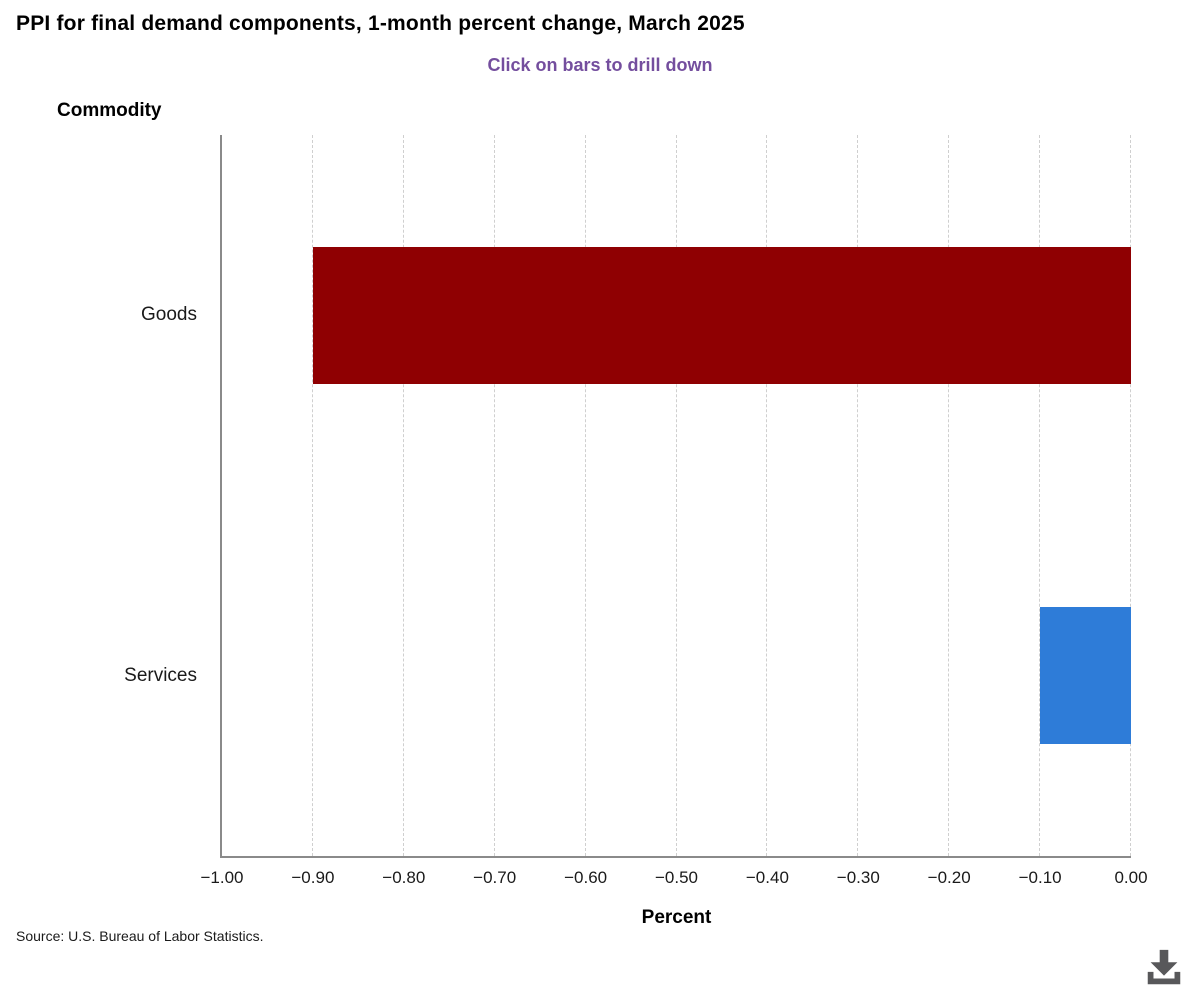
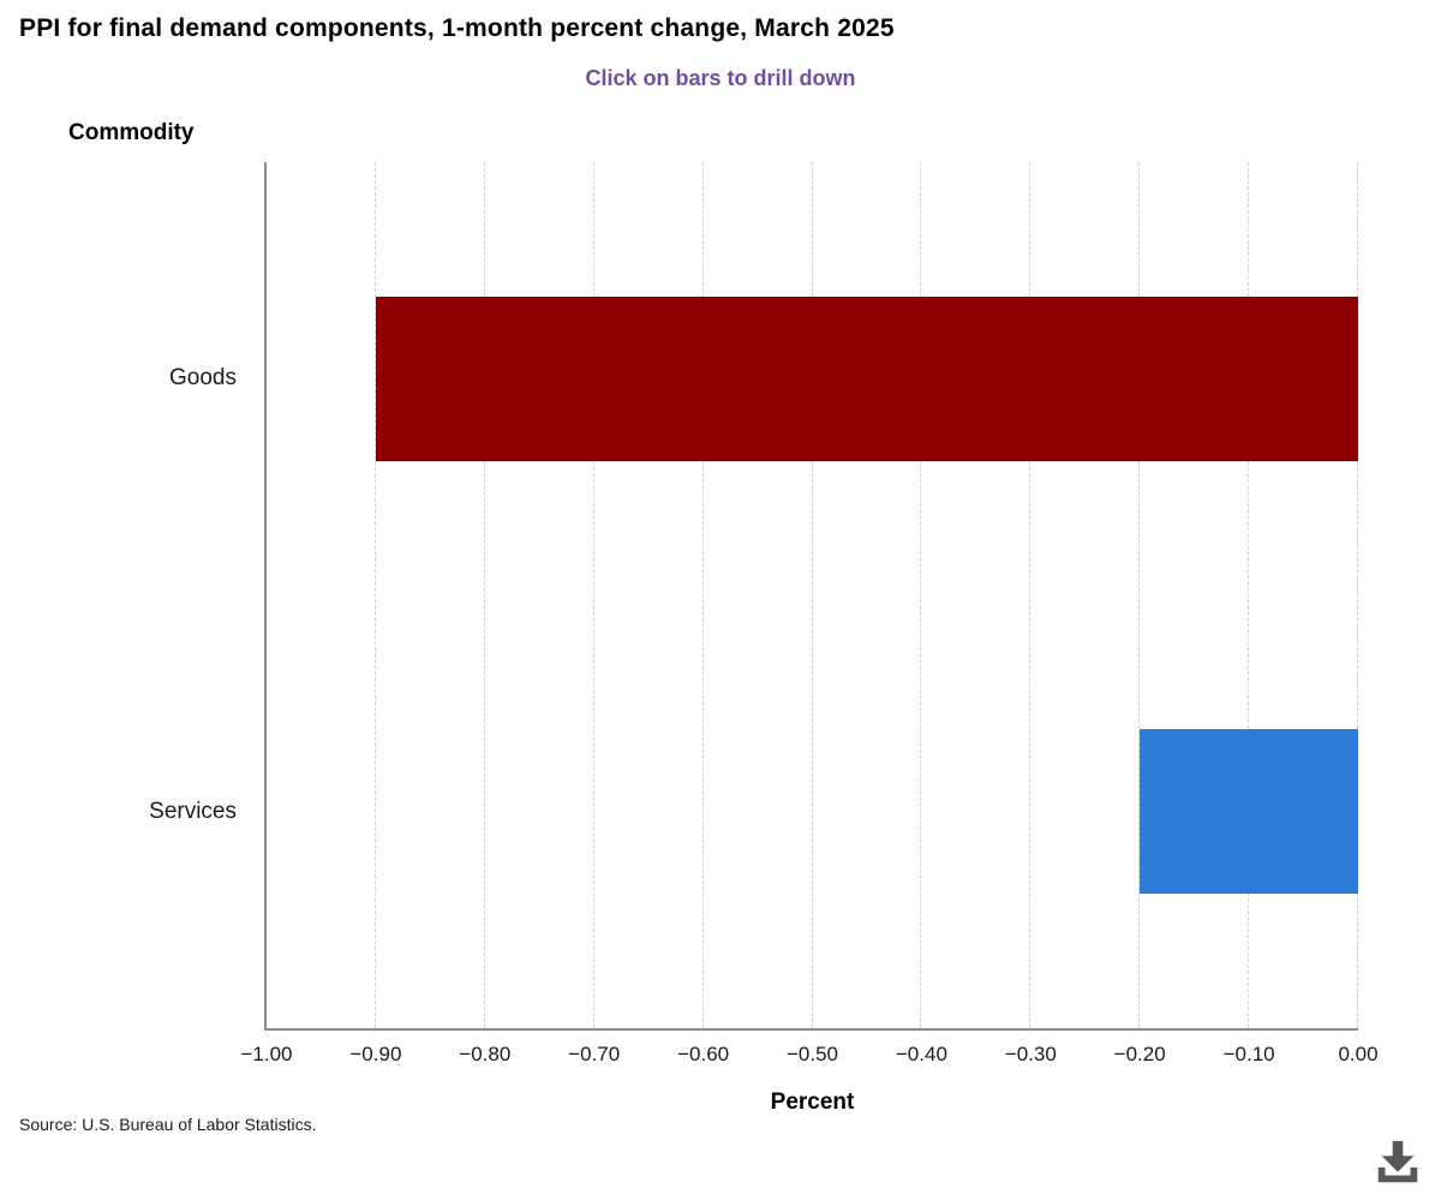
Services: -0.1 -> -0.2
